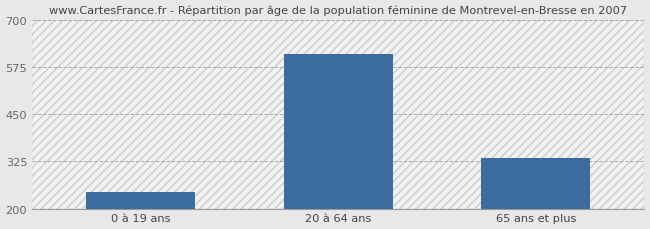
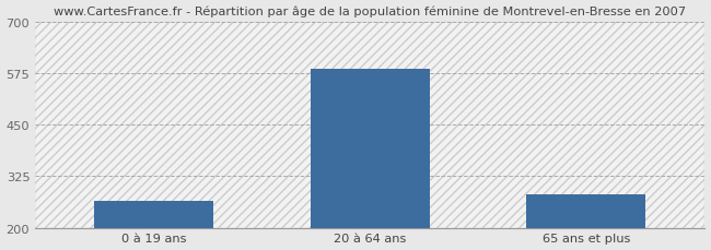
0 à 19 ans: 243 -> 265
20 à 64 ans: 610 -> 585
65 ans et plus: 335 -> 280
